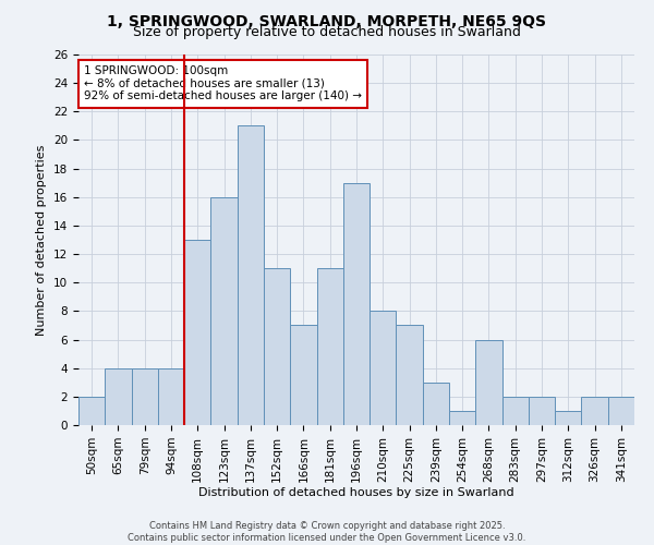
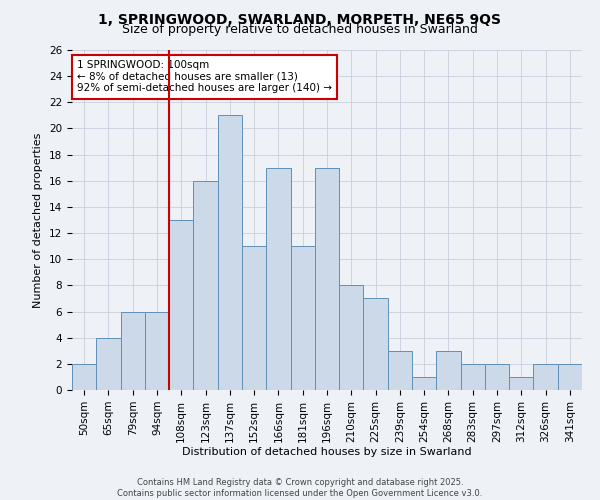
79sqm: 4 -> 6
94sqm: 4 -> 6
166sqm: 7 -> 17
268sqm: 6 -> 3
